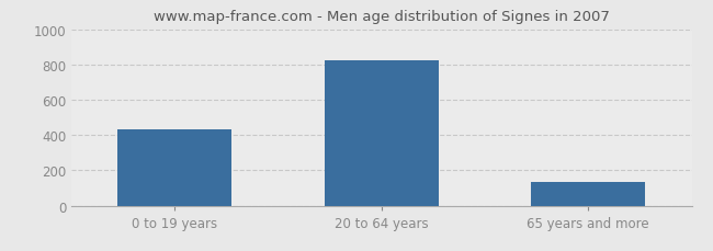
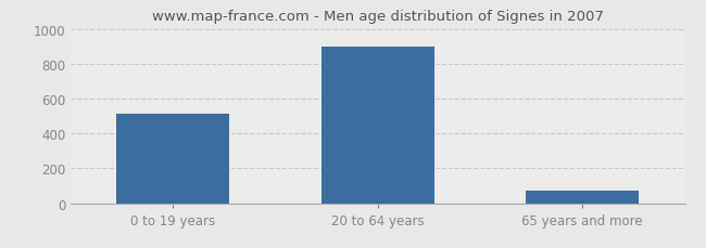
0 to 19 years: 430 -> 510
20 to 64 years: 820 -> 900
65 years and more: 140 -> 70
